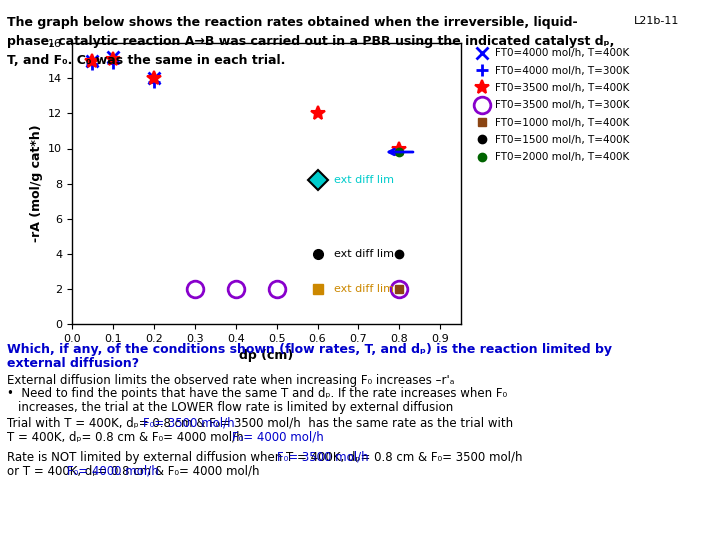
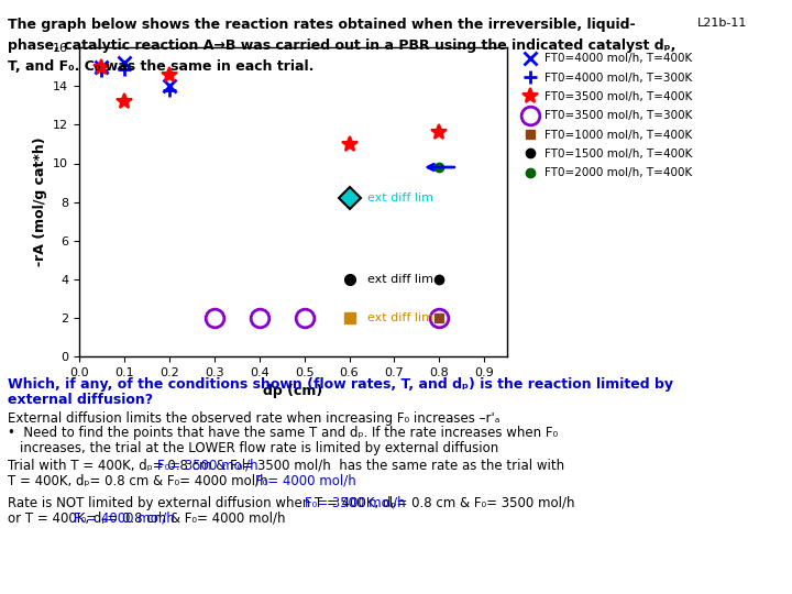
FT0=3500 mol/h, T=400K/0.1: 15.1 -> 13.2
FT0=3500 mol/h, T=400K/0.2: 14.0 -> 14.6
FT0=3500 mol/h, T=400K/0.6: 12.0 -> 11.0
FT0=3500 mol/h, T=400K/0.8: 10.0 -> 11.6
